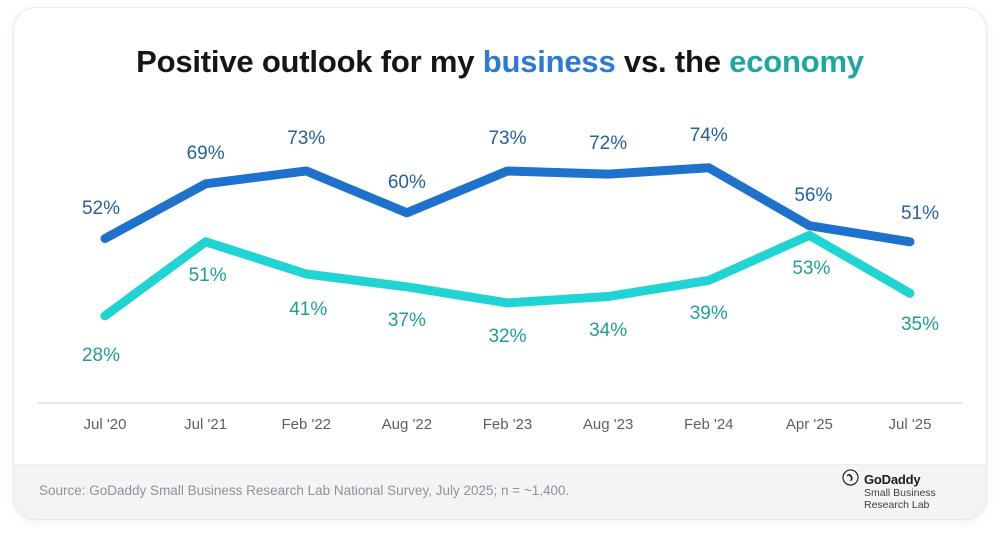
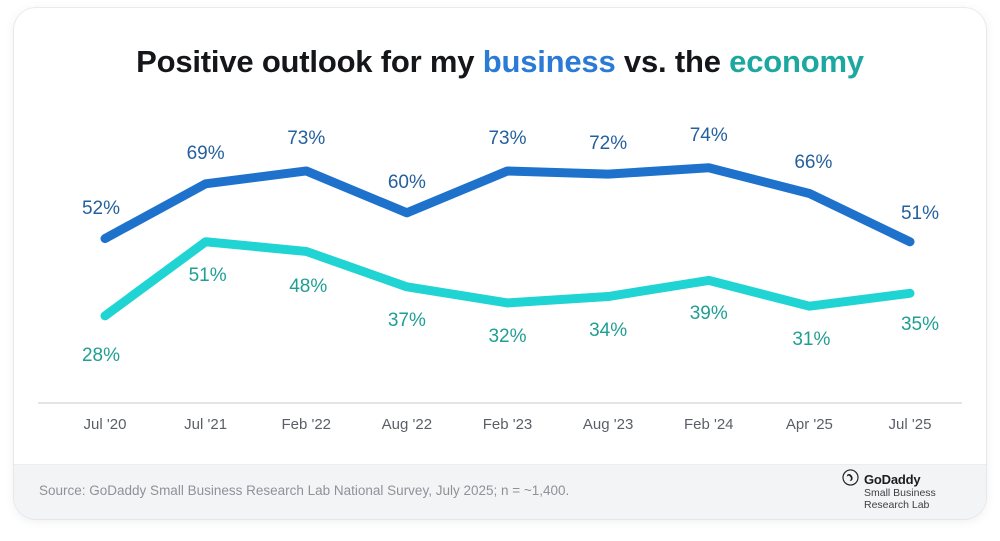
economy/Feb '22: 41% -> 48%
business/Apr '25: 56% -> 66%
economy/Apr '25: 53% -> 31%
